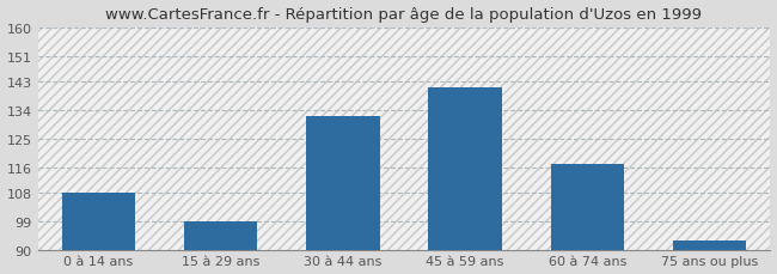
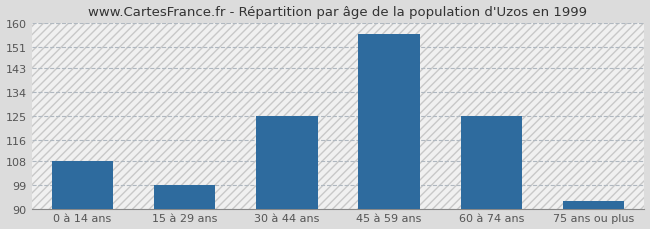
30 à 44 ans: 132 -> 125
45 à 59 ans: 141 -> 156
60 à 74 ans: 117 -> 125
